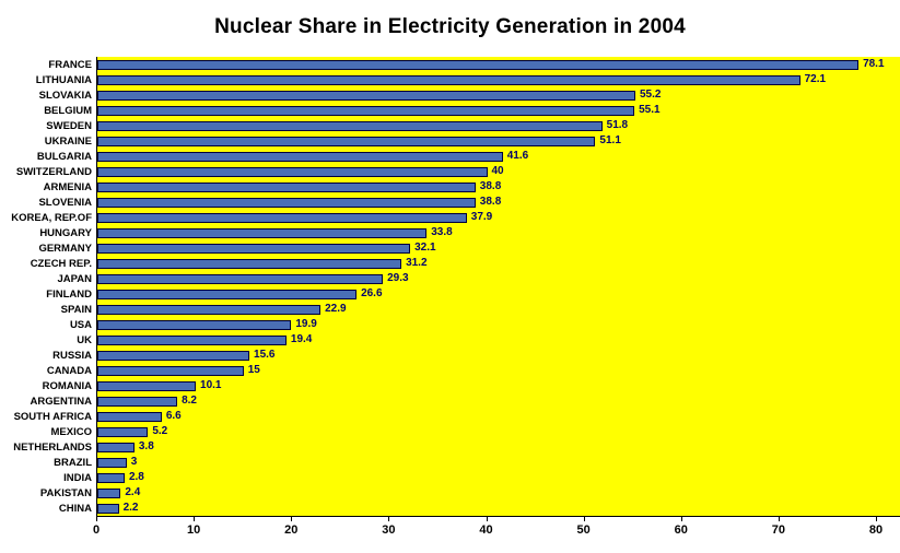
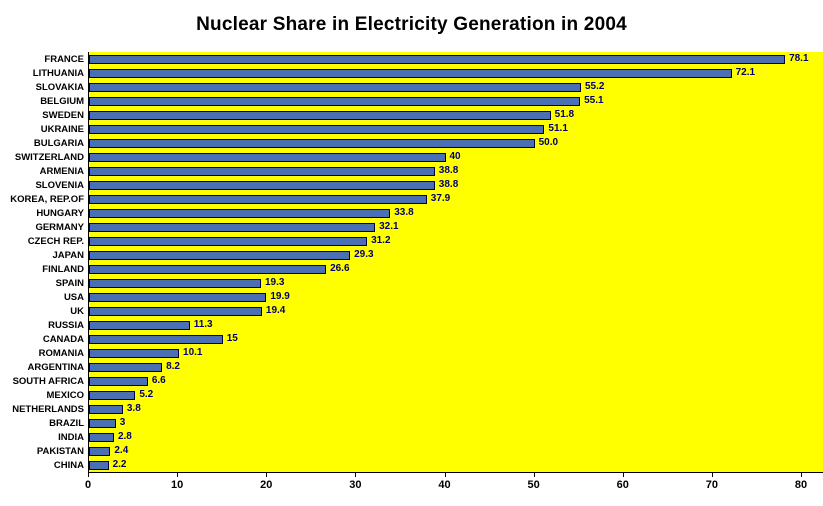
BULGARIA: 41.6 -> 50.0
SPAIN: 22.9 -> 19.3
RUSSIA: 15.6 -> 11.3
